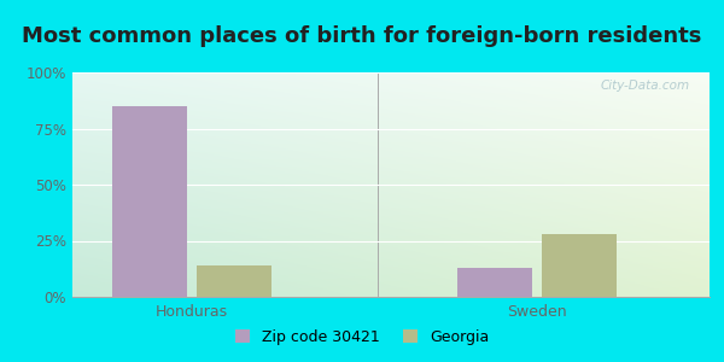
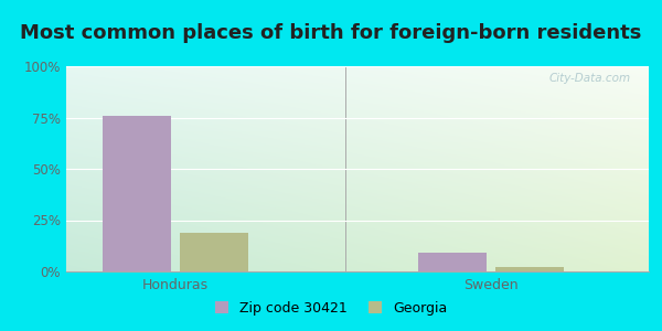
Zip code 30421/Honduras: 85% -> 76%
Georgia/Honduras: 14% -> 19%
Zip code 30421/Sweden: 13% -> 9%
Georgia/Sweden: 28% -> 2%
